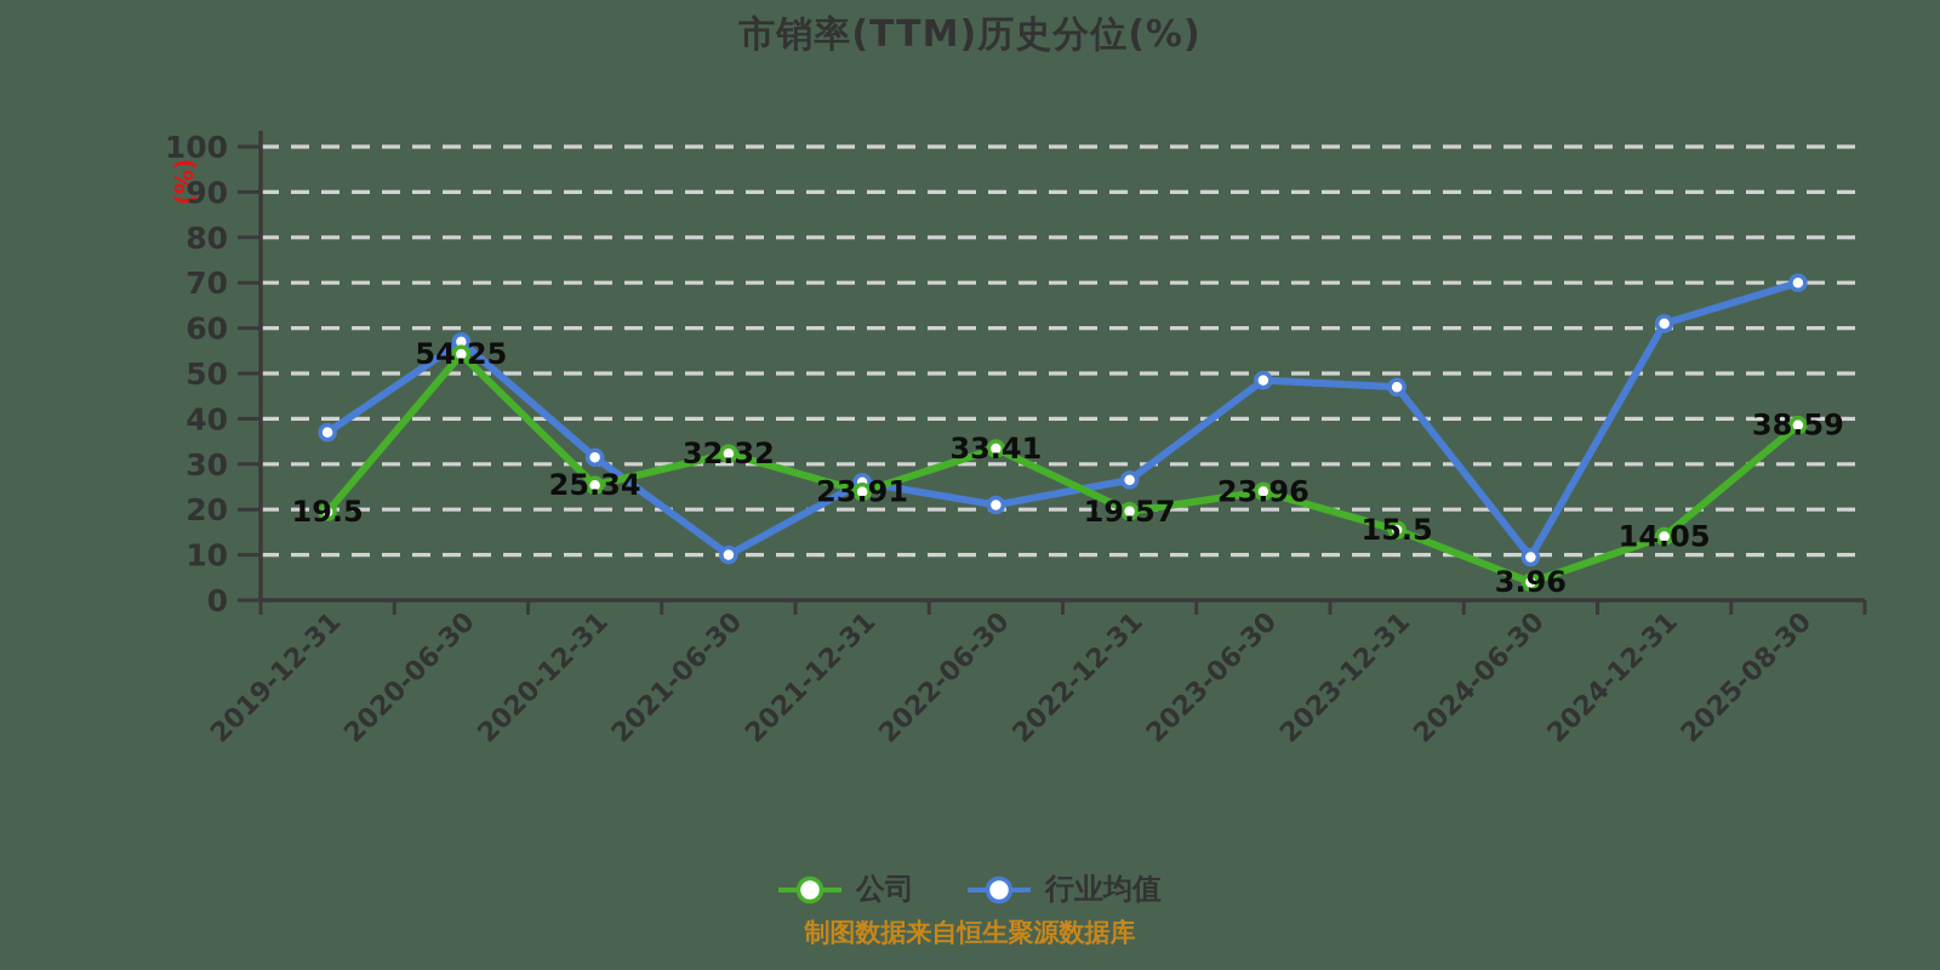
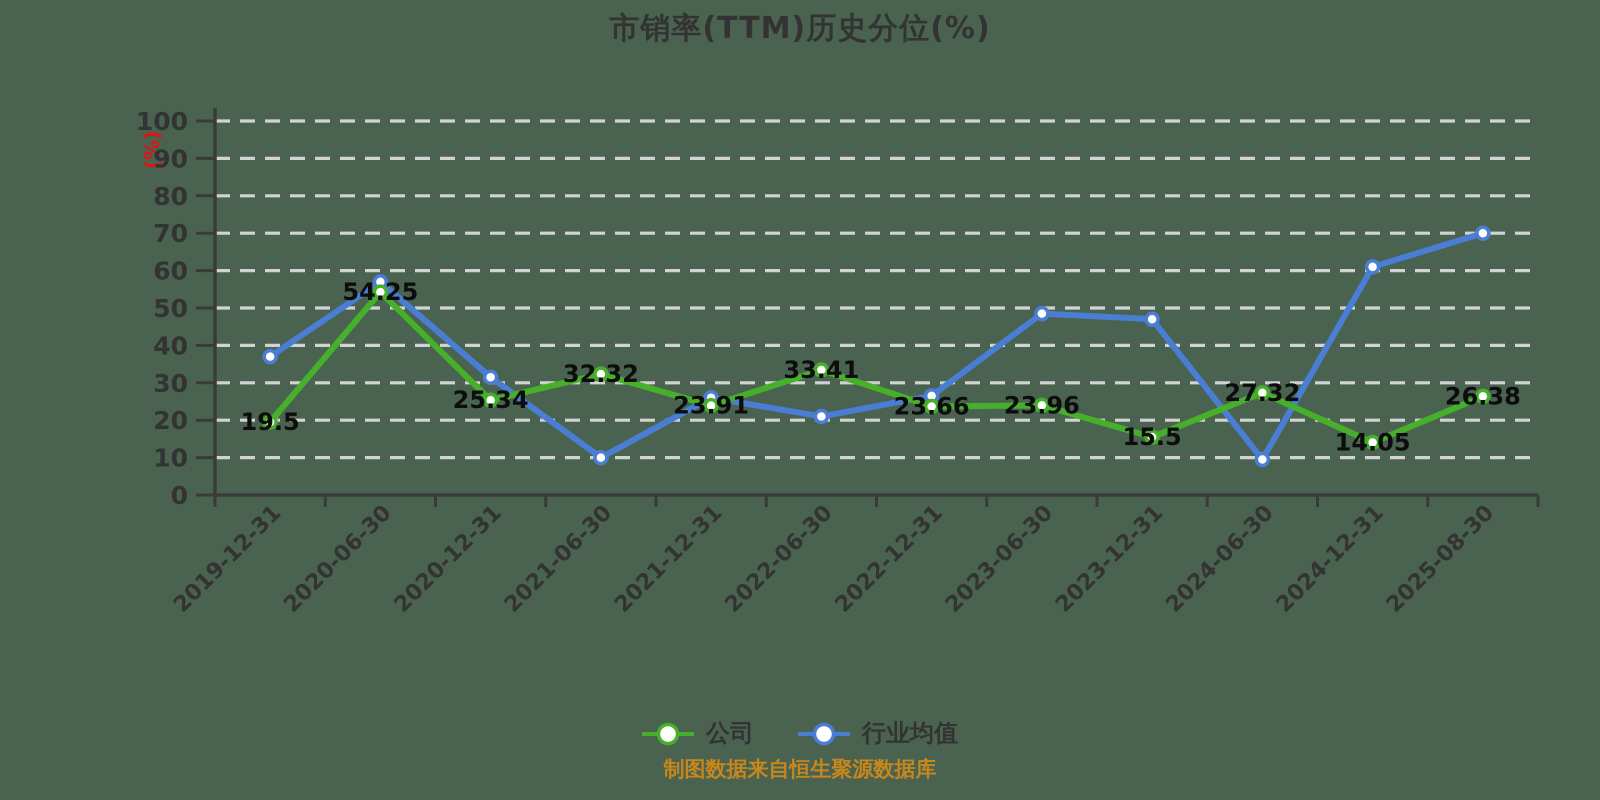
公司/2022-12-31: 19.57 -> 23.66
公司/2024-06-30: 3.96 -> 27.32
公司/2025-08-30: 38.59 -> 26.38
